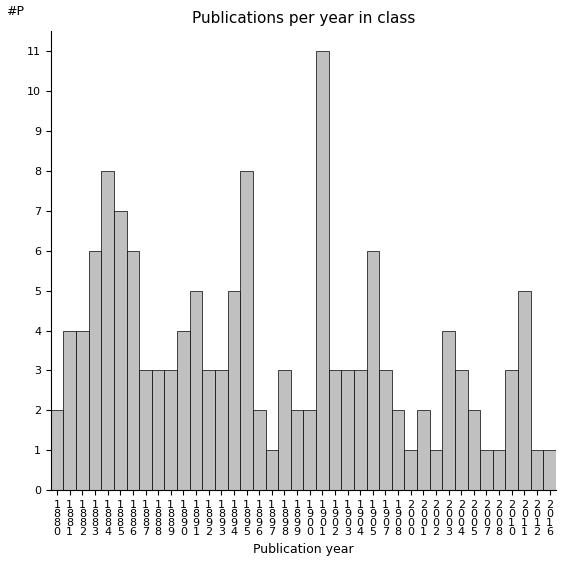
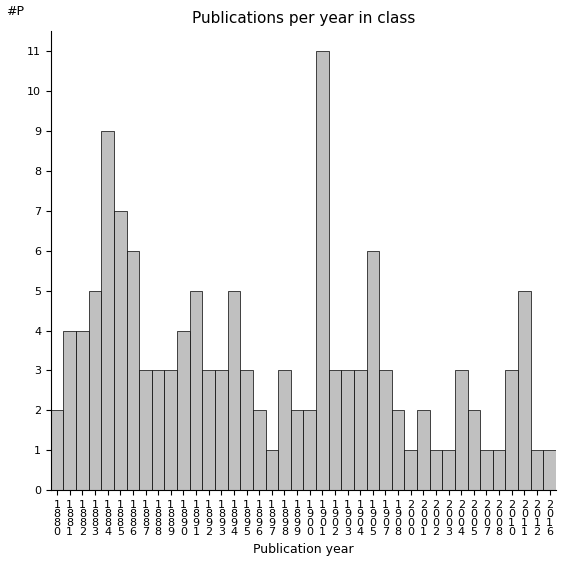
1 8 8 3: 6 -> 5
1 8 8 4: 8 -> 9
1 8 9 5: 8 -> 3
2 0 0 3: 4 -> 1
